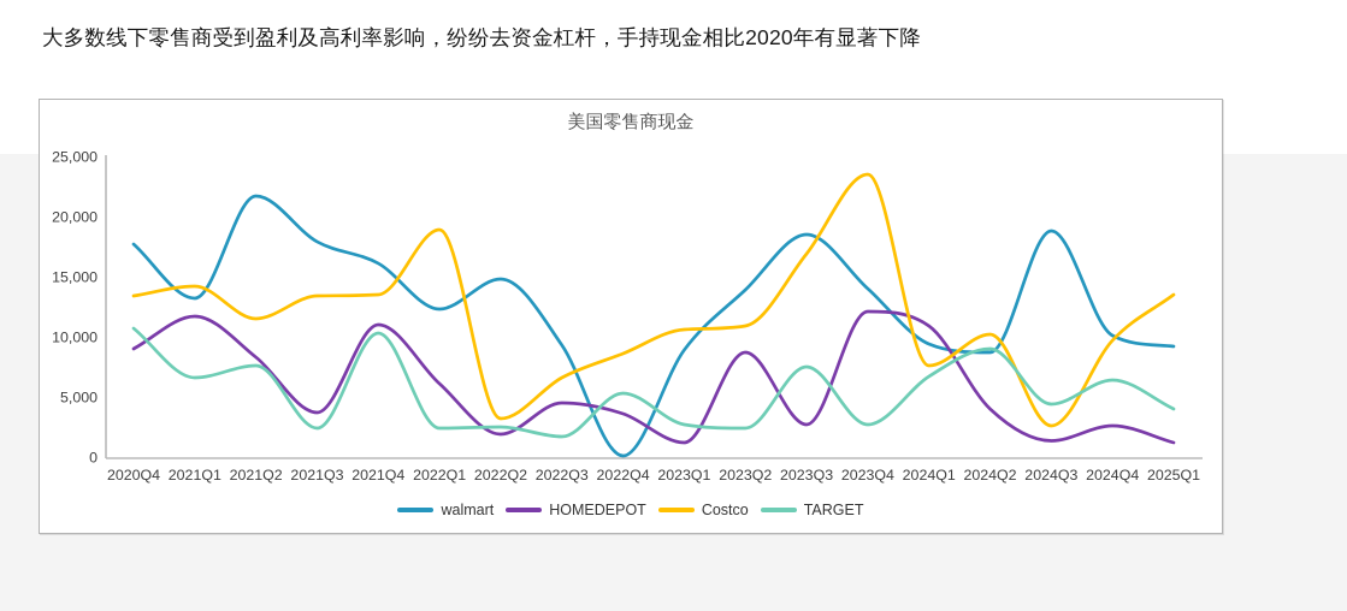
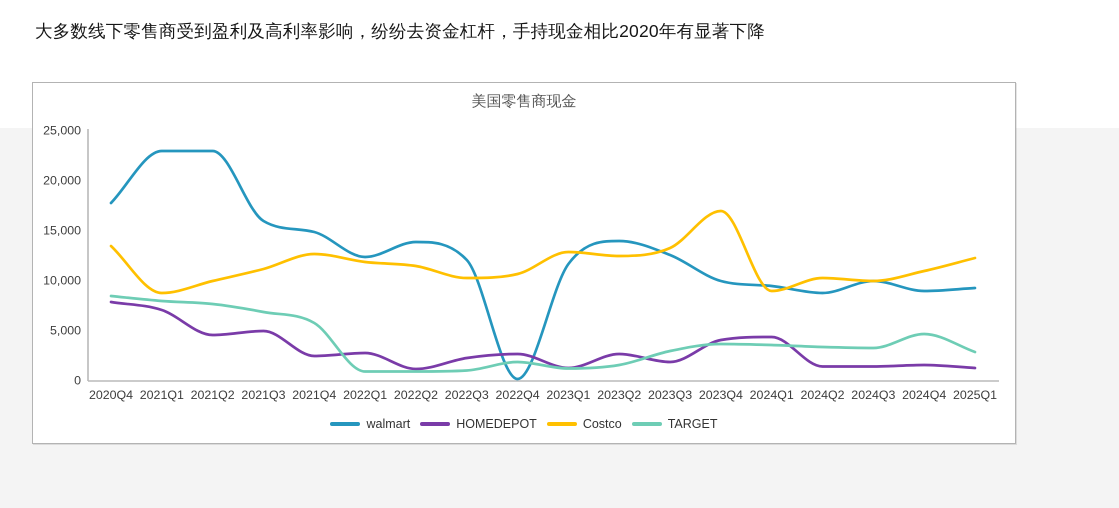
HOMEDEPOT/2020Q4: 9100 -> 7900
TARGET/2020Q4: 10800 -> 8500
walmart/2021Q1: 13300 -> 23000
HOMEDEPOT/2021Q1: 11800 -> 7100
Costco/2021Q1: 14300 -> 8800
TARGET/2021Q1: 6700 -> 8000
walmart/2021Q2: 21800 -> 23000
HOMEDEPOT/2021Q2: 8400 -> 4600
Costco/2021Q2: 11600 -> 10000
walmart/2021Q3: 18000 -> 16000
HOMEDEPOT/2021Q3: 3800 -> 5000
Costco/2021Q3: 13500 -> 11200
TARGET/2021Q3: 2500 -> 6900
walmart/2021Q4: 16200 -> 14900
HOMEDEPOT/2021Q4: 11100 -> 2500
Costco/2021Q4: 13600 -> 12700
TARGET/2021Q4: 10400 -> 5800
HOMEDEPOT/2022Q1: 6200 -> 2800
Costco/2022Q1: 19000 -> 11900
TARGET/2022Q1: 2500 -> 1000
walmart/2022Q2: 14900 -> 13900
HOMEDEPOT/2022Q2: 2000 -> 1200
Costco/2022Q2: 3300 -> 11500
TARGET/2022Q2: 2600 -> 1000
walmart/2022Q3: 9400 -> 12100
HOMEDEPOT/2022Q3: 4600 -> 2300
Costco/2022Q3: 6700 -> 10300
TARGET/2022Q3: 1800 -> 1000
HOMEDEPOT/2022Q4: 3700 -> 2700
Costco/2022Q4: 8700 -> 10700
TARGET/2022Q4: 5400 -> 1900
walmart/2023Q1: 9000 -> 11700
Costco/2023Q1: 10700 -> 12900
TARGET/2023Q1: 2800 -> 1200
HOMEDEPOT/2023Q2: 8800 -> 2700
Costco/2023Q2: 11000 -> 12500
TARGET/2023Q2: 2500 -> 1600
walmart/2023Q3: 18600 -> 12600
HOMEDEPOT/2023Q3: 2800 -> 1900
Costco/2023Q3: 17000 -> 13300
TARGET/2023Q3: 7600 -> 3000
walmart/2023Q4: 14100 -> 10000
HOMEDEPOT/2023Q4: 12200 -> 4100
Costco/2023Q4: 23600 -> 17000
TARGET/2023Q4: 2800 -> 3700
HOMEDEPOT/2024Q1: 11000 -> 4400
Costco/2024Q1: 7700 -> 9000
TARGET/2024Q1: 6800 -> 3600
HOMEDEPOT/2024Q2: 4100 -> 1400
TARGET/2024Q2: 9100 -> 3400
walmart/2024Q3: 18900 -> 10000
Costco/2024Q3: 2700 -> 10000
TARGET/2024Q3: 4500 -> 3300
walmart/2024Q4: 10200 -> 9000
HOMEDEPOT/2024Q4: 2700 -> 1600
Costco/2024Q4: 9800 -> 11000
TARGET/2024Q4: 6500 -> 4700
Costco/2025Q1: 13600 -> 12300
TARGET/2025Q1: 4100 -> 2900
